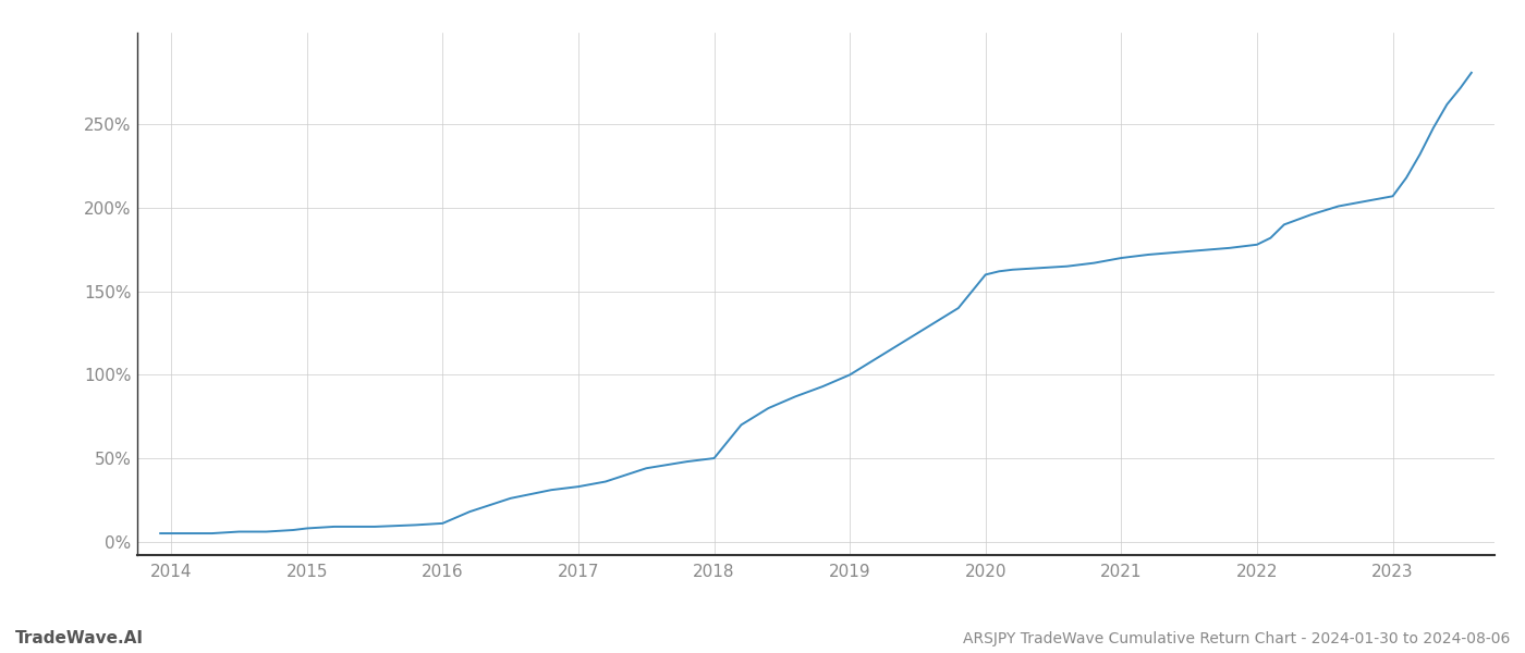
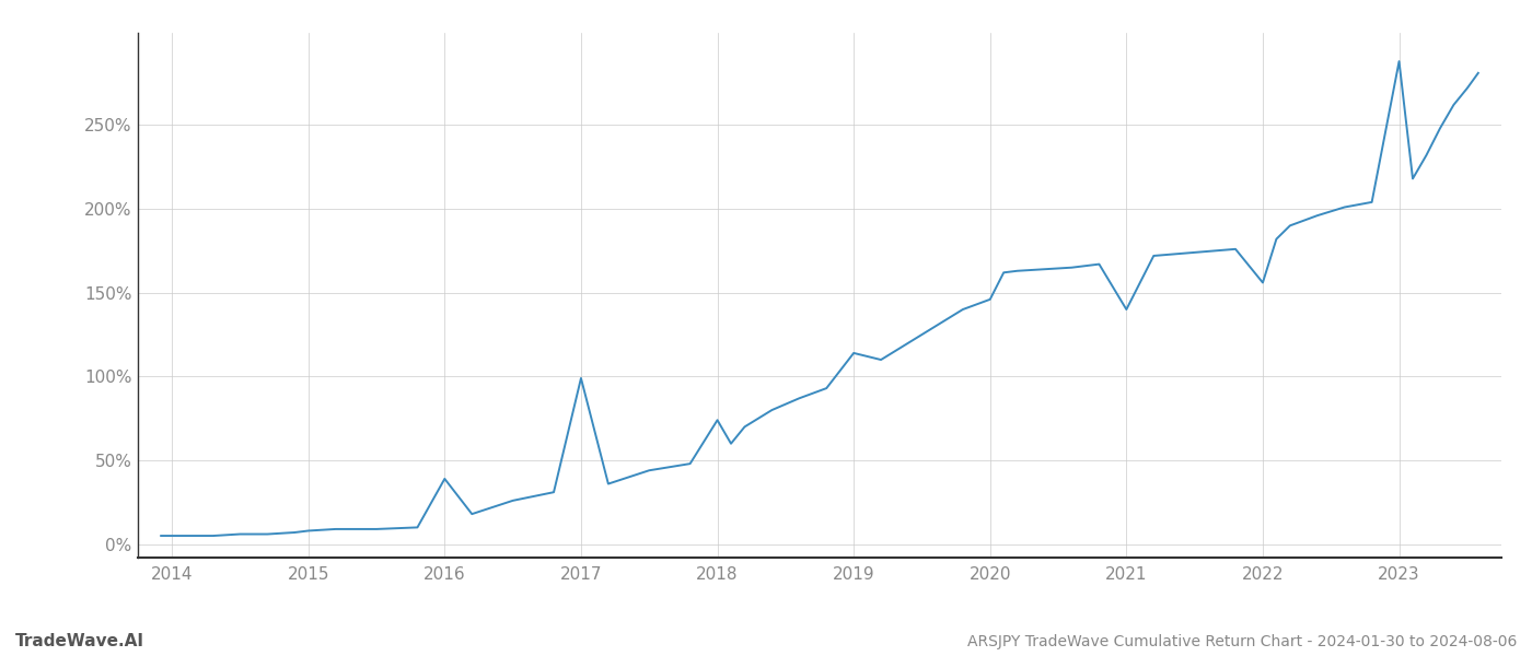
2016: 11% -> 39%
2017: 33% -> 99%
2018: 50% -> 74%
2019: 100% -> 114%
2020: 160% -> 146%
2021: 170% -> 140%
2022: 178% -> 156%
2023: 207% -> 288%
